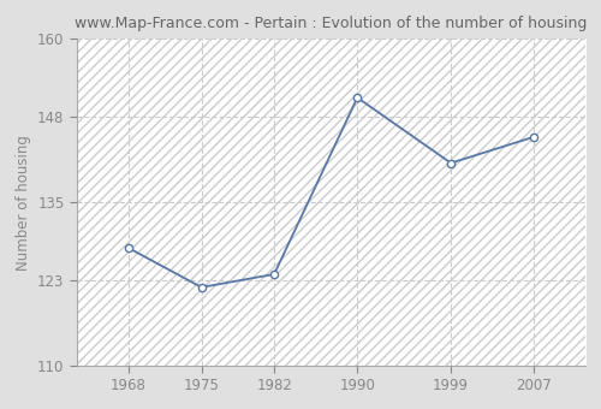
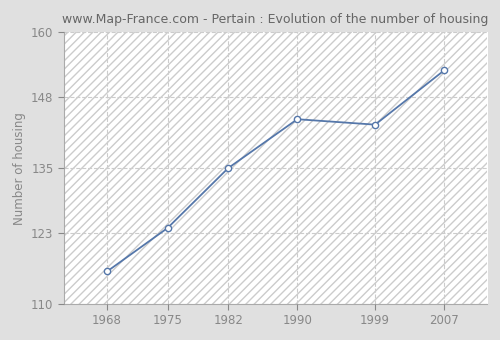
1968: 128 -> 116
1975: 122 -> 124
1982: 124 -> 135
1990: 151 -> 144
1999: 141 -> 143
2007: 145 -> 153
